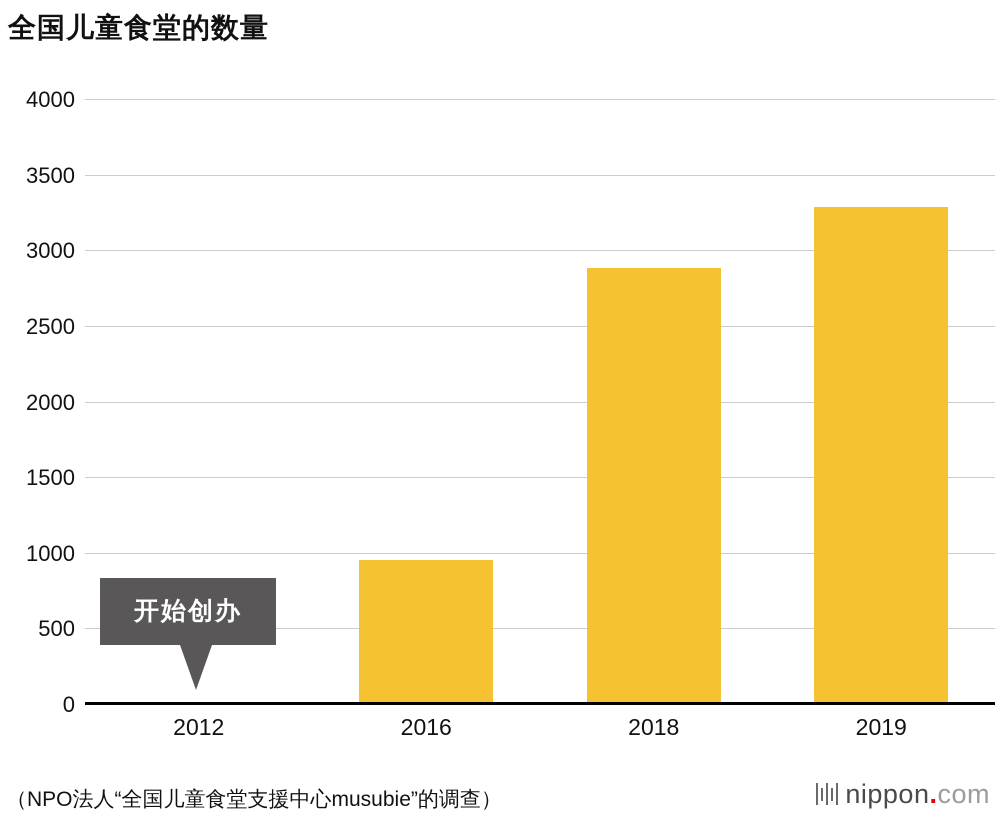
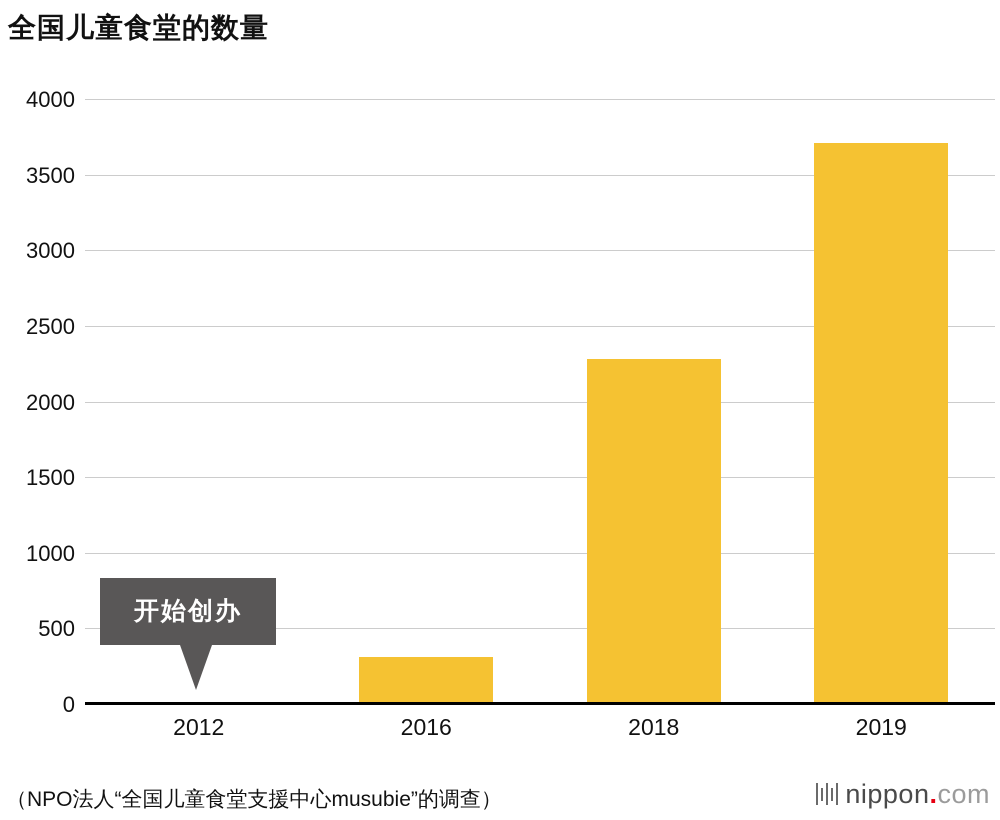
2016: 960 -> 320
2018: 2890 -> 2290
2019: 3290 -> 3720
